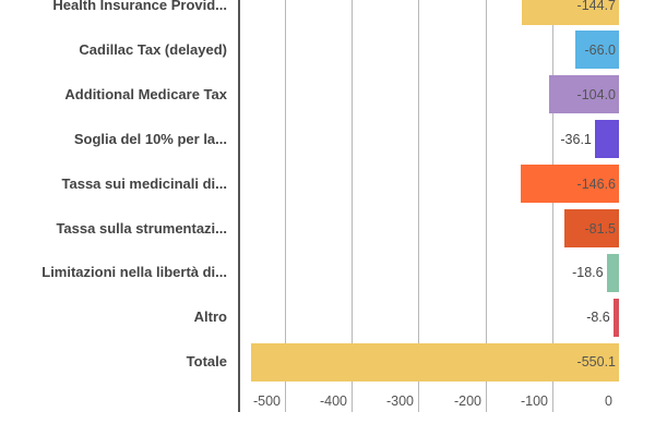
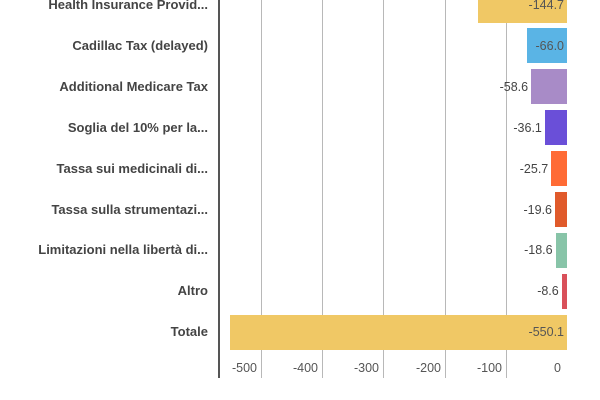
Additional Medicare Tax: -104.0 -> -58.6
Tassa sui medicinali di...: -146.6 -> -25.7
Tassa sulla strumentazi...: -81.5 -> -19.6
